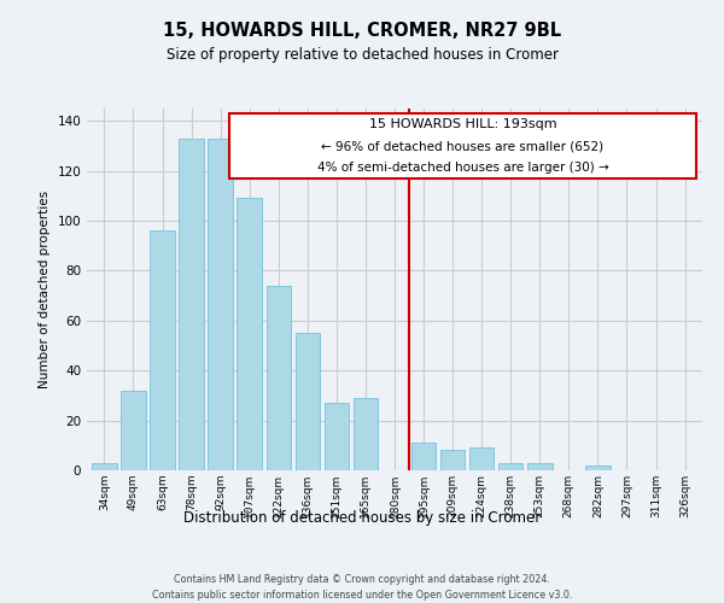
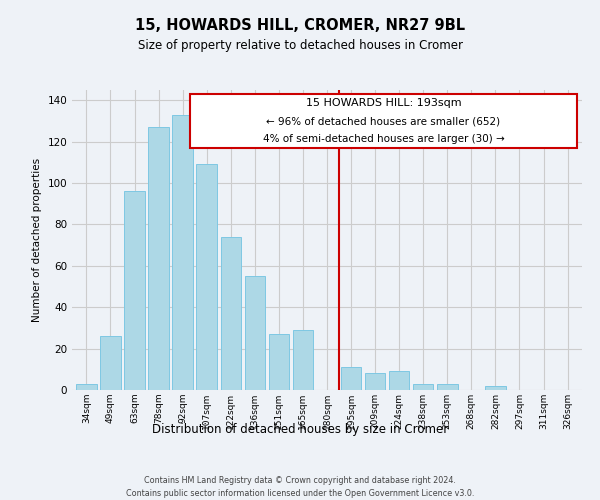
49sqm: 32 -> 26
78sqm: 133 -> 127
